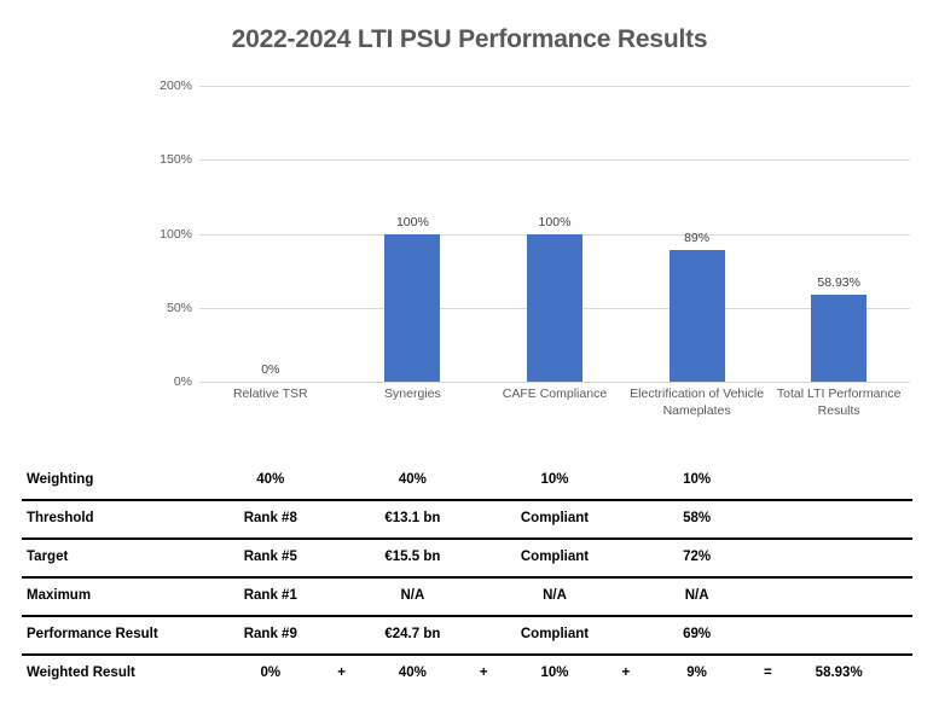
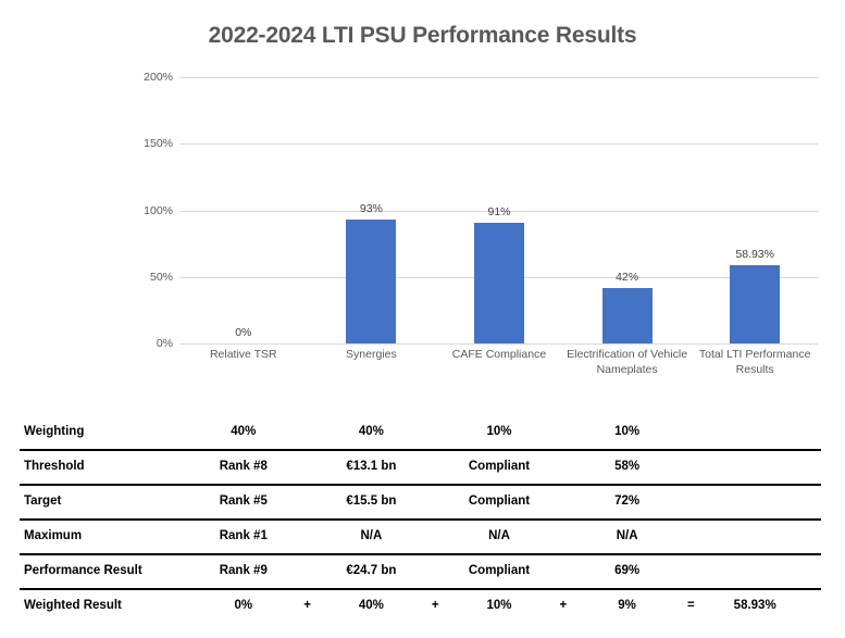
Synergies: 100% -> 93%
CAFE Compliance: 100% -> 91%
Electrification of Vehicle Nameplates: 89% -> 42%
